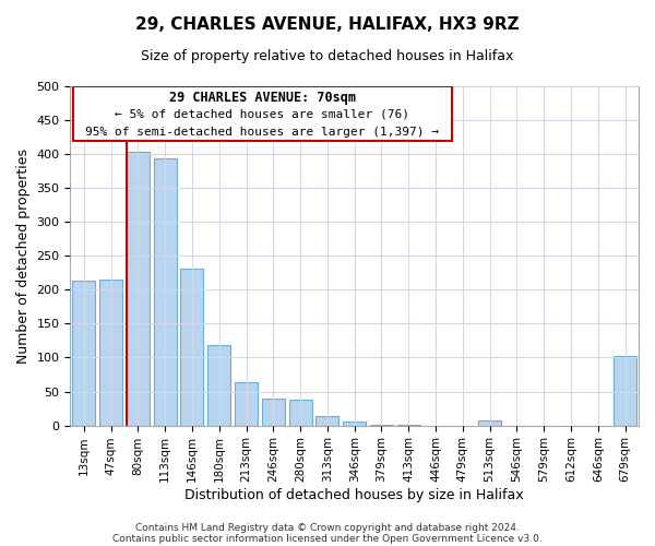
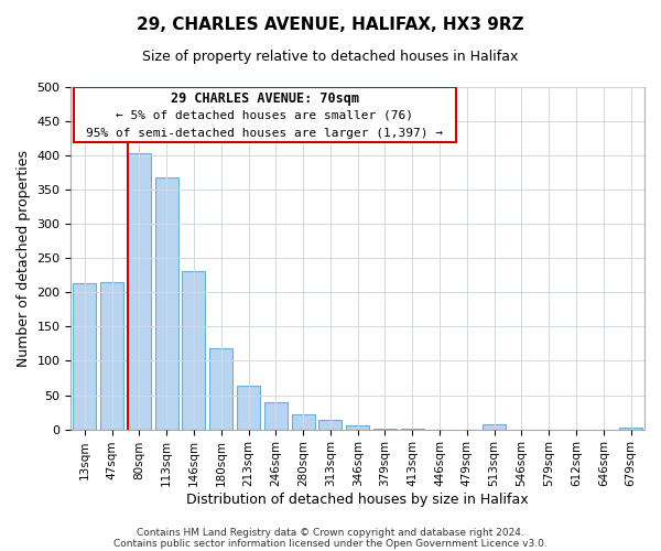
113sqm: 394 -> 368
280sqm: 38 -> 22
679sqm: 102 -> 2
